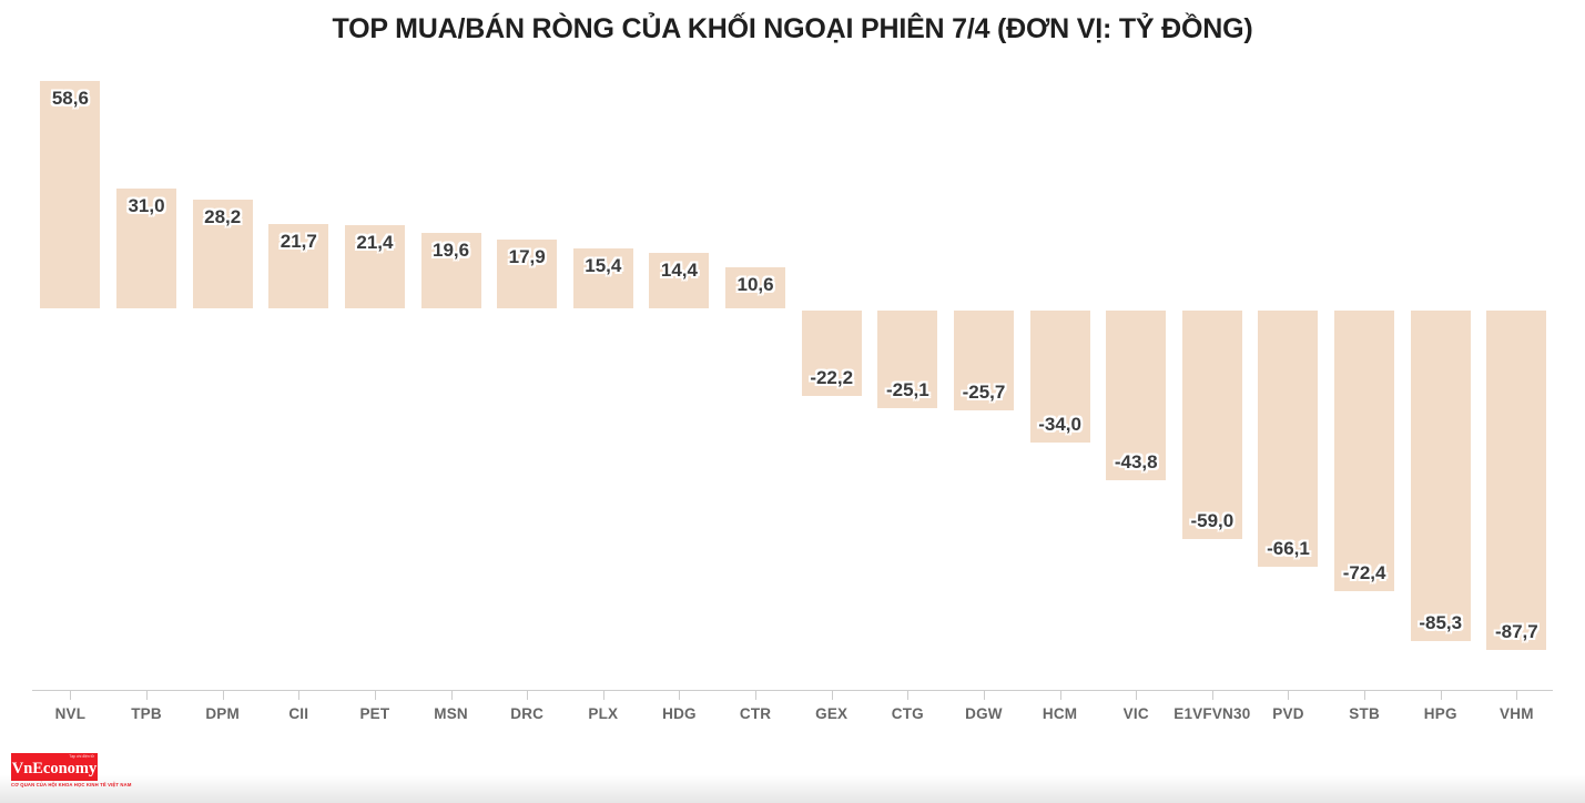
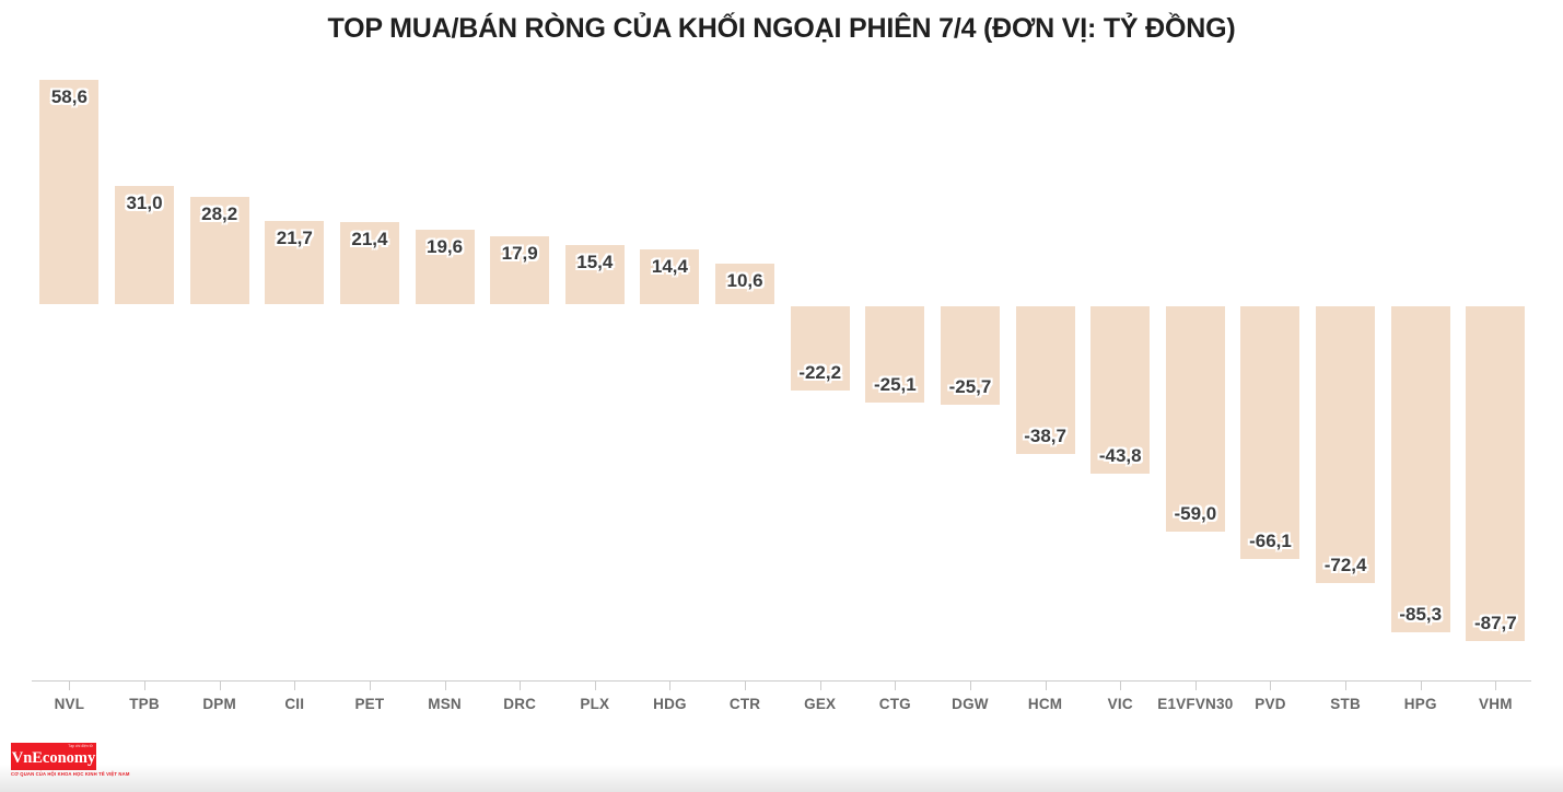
HCM: -34,0 -> -38,7
